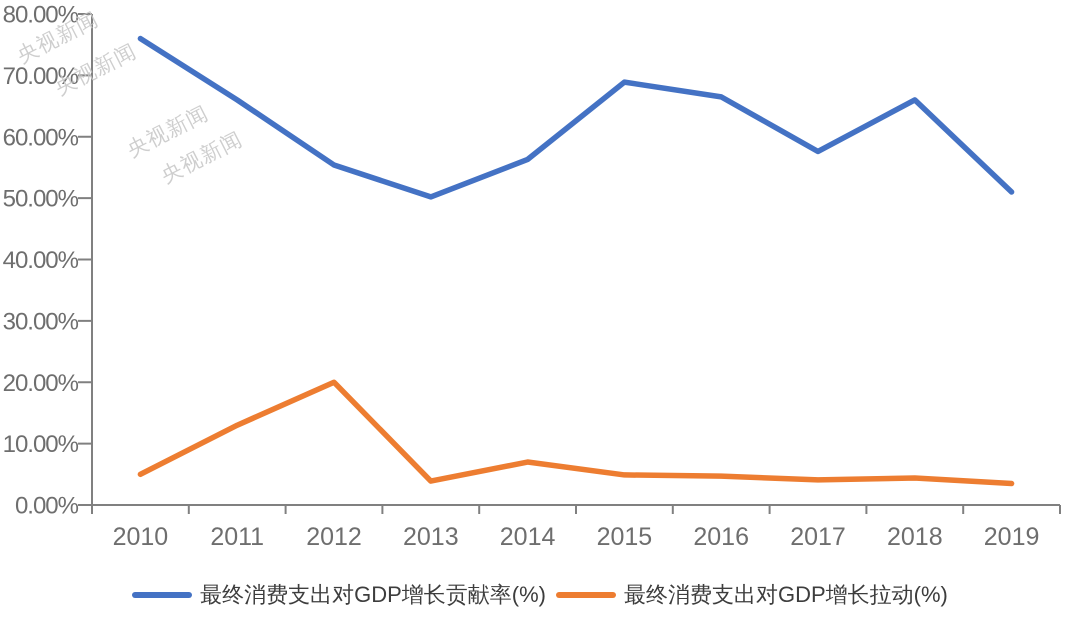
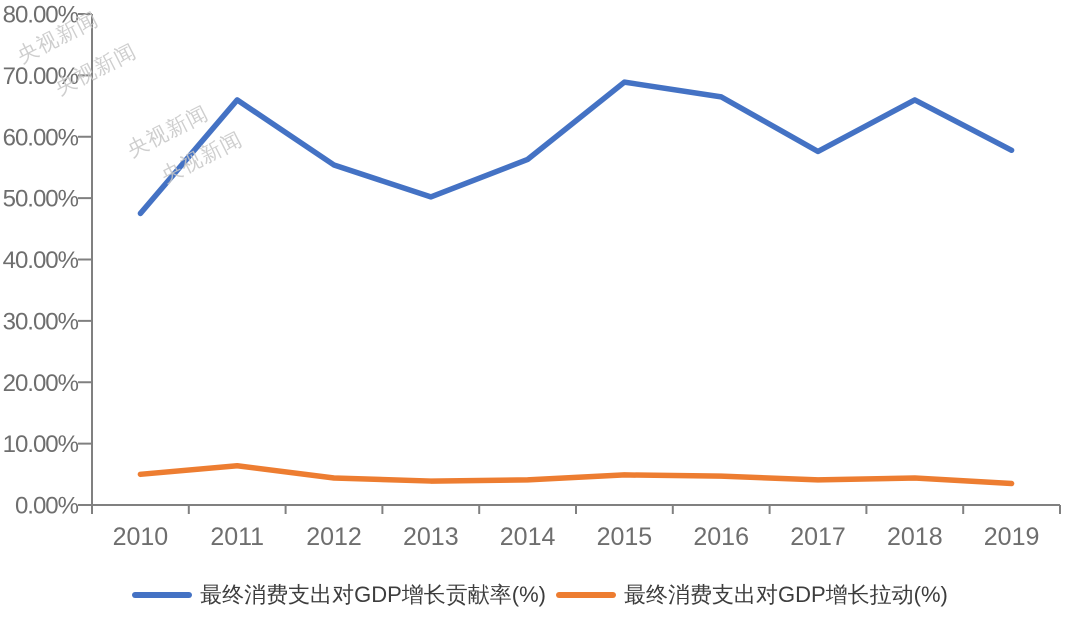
最终消费支出对GDP增长贡献率(%)/2010: 76% -> 48%
最终消费支出对GDP增长拉动(%)/2011: 13% -> 6%
最终消费支出对GDP增长拉动(%)/2012: 20% -> 4%
最终消费支出对GDP增长拉动(%)/2014: 7% -> 4%
最终消费支出对GDP增长贡献率(%)/2019: 51% -> 58%
